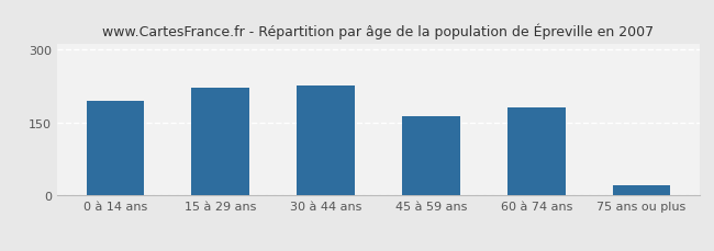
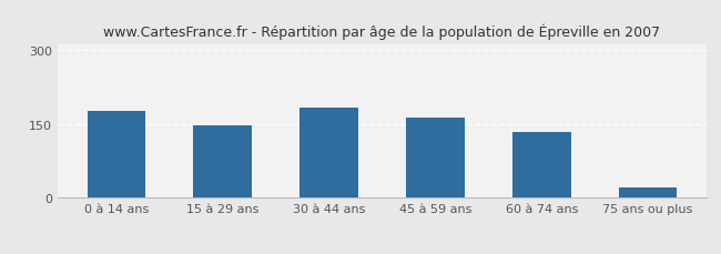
0 à 14 ans: 195 -> 175
15 à 29 ans: 220 -> 148
30 à 44 ans: 225 -> 183
60 à 74 ans: 180 -> 133
